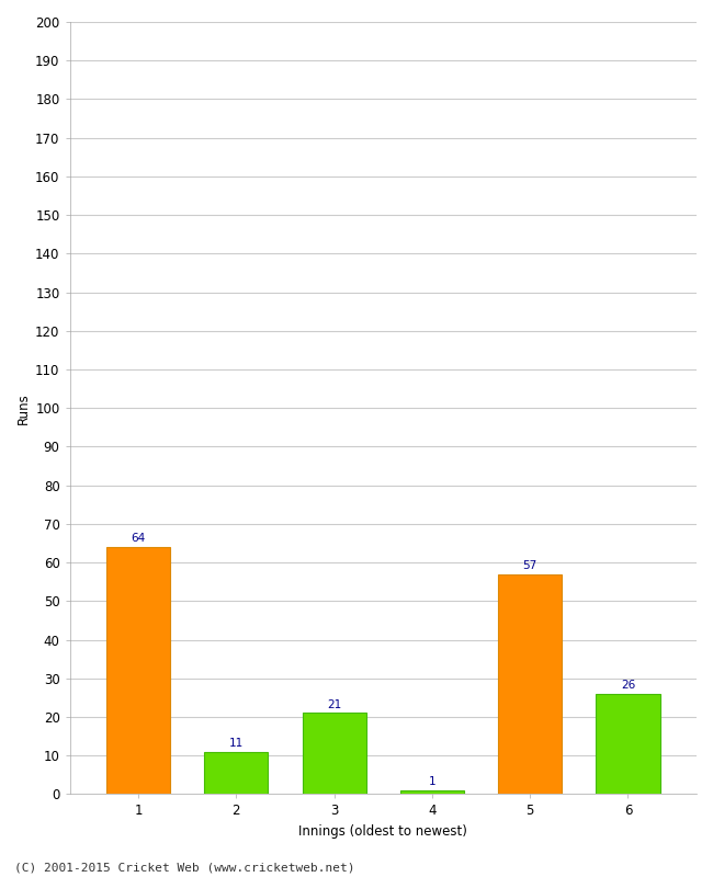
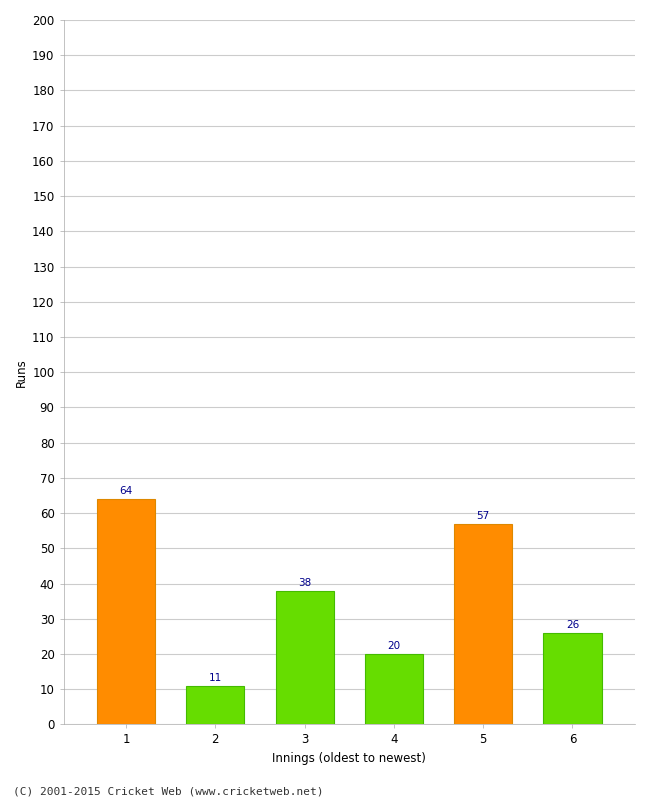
3: 21 -> 38
4: 1 -> 20
